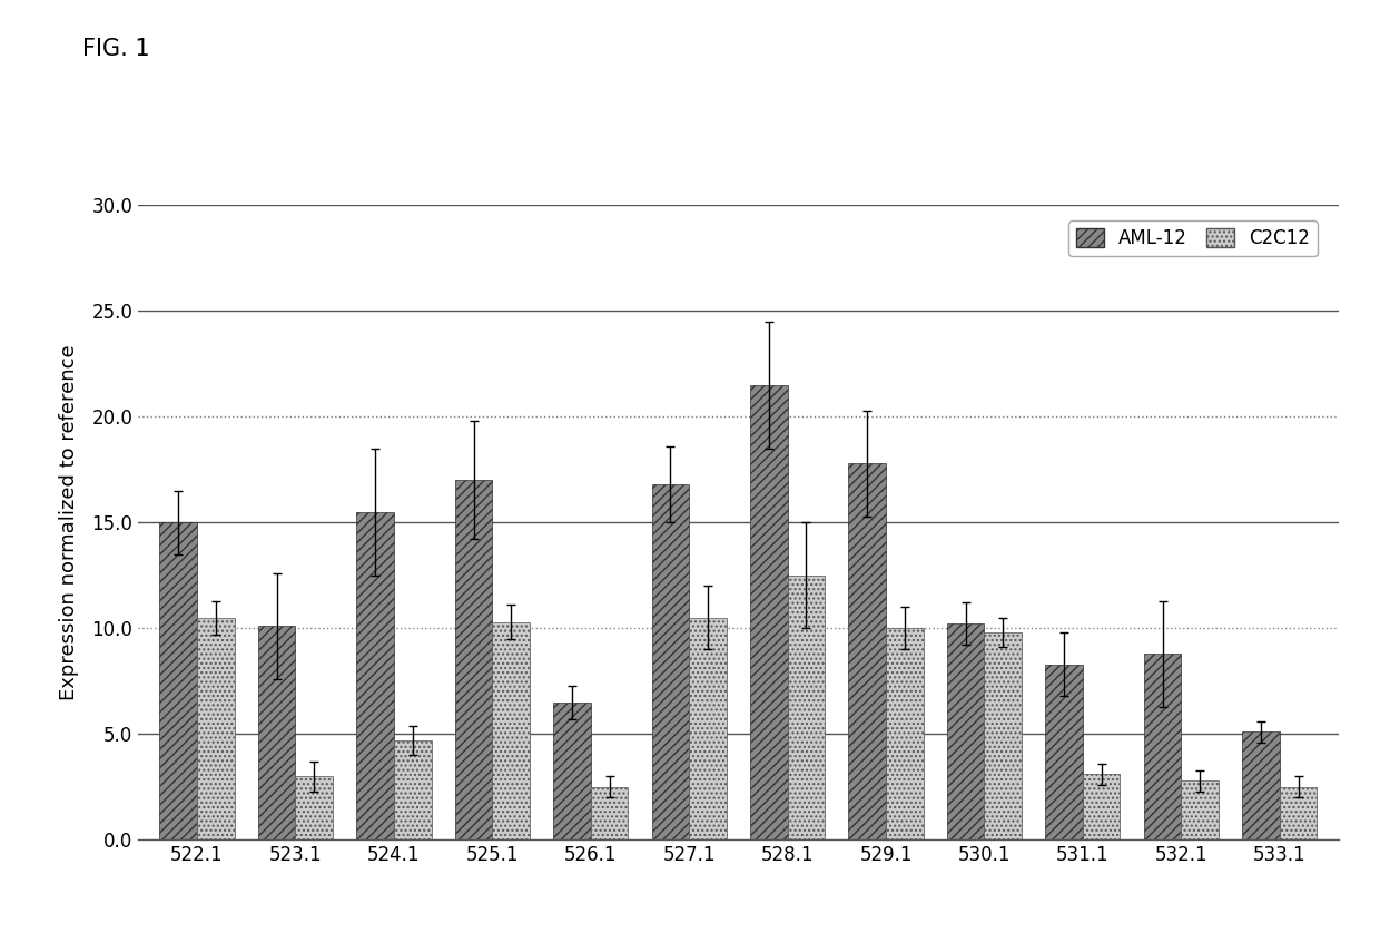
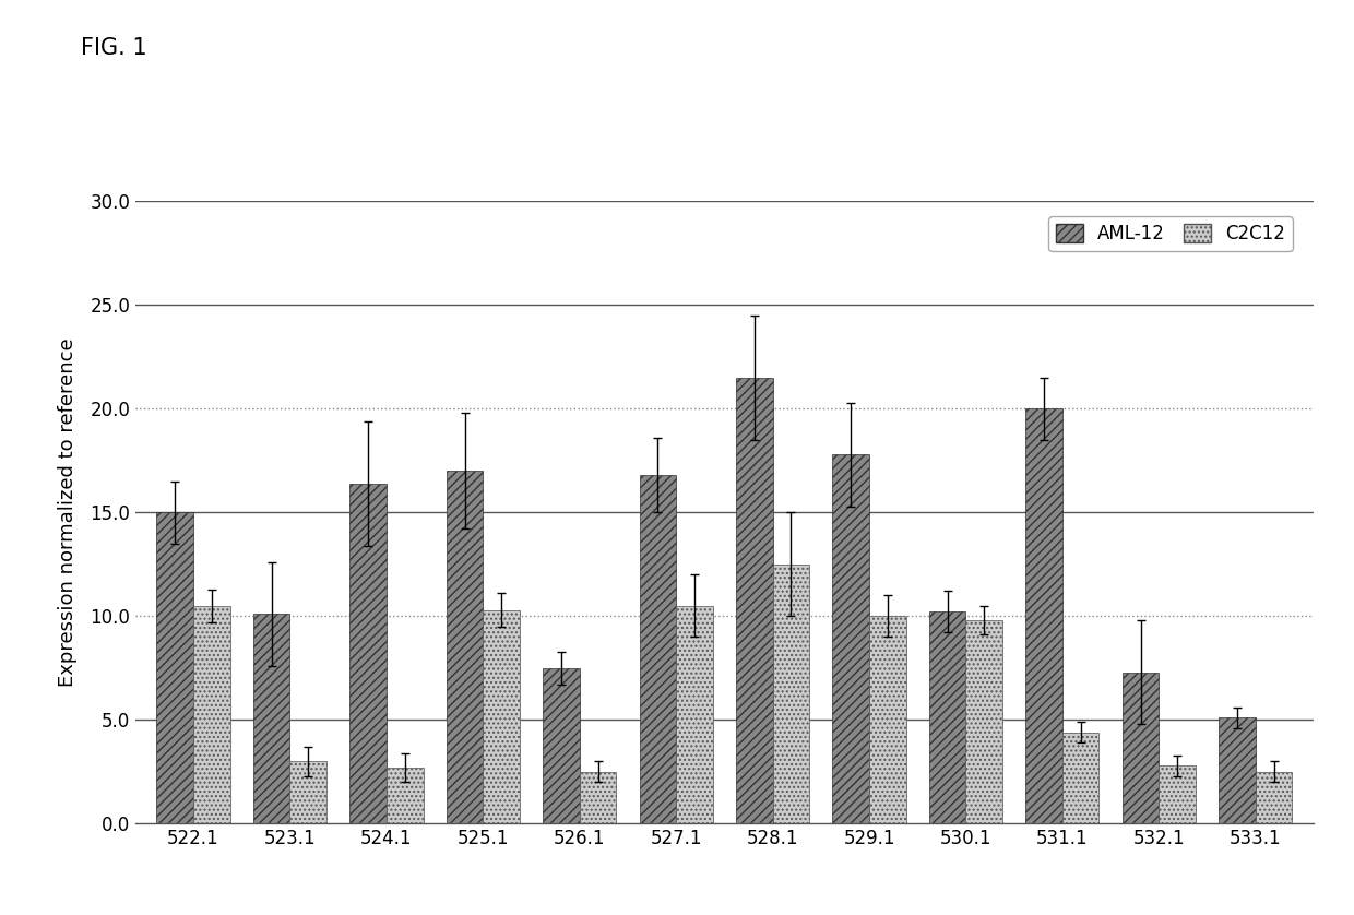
AML-12/524.1: 15.5 -> 16.4
C2C12/524.1: 4.7 -> 2.7
AML-12/526.1: 6.5 -> 7.5
AML-12/531.1: 8.3 -> 20.0
C2C12/531.1: 3.1 -> 4.4
AML-12/532.1: 8.8 -> 7.3
